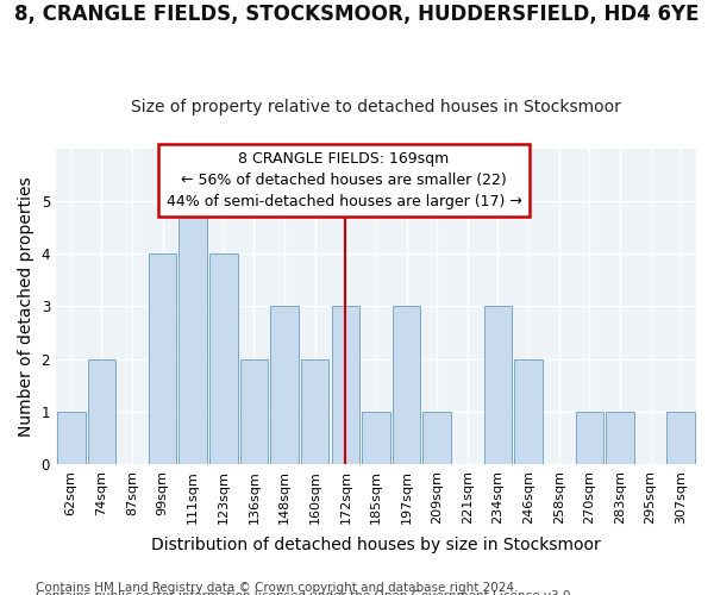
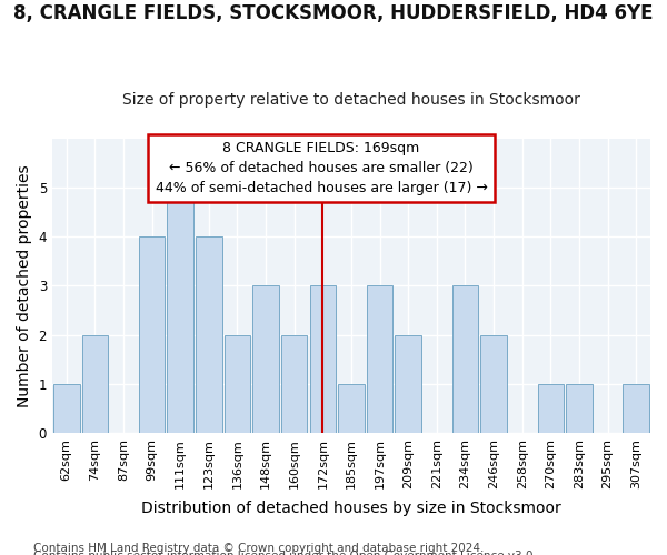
209sqm: 1 -> 2
